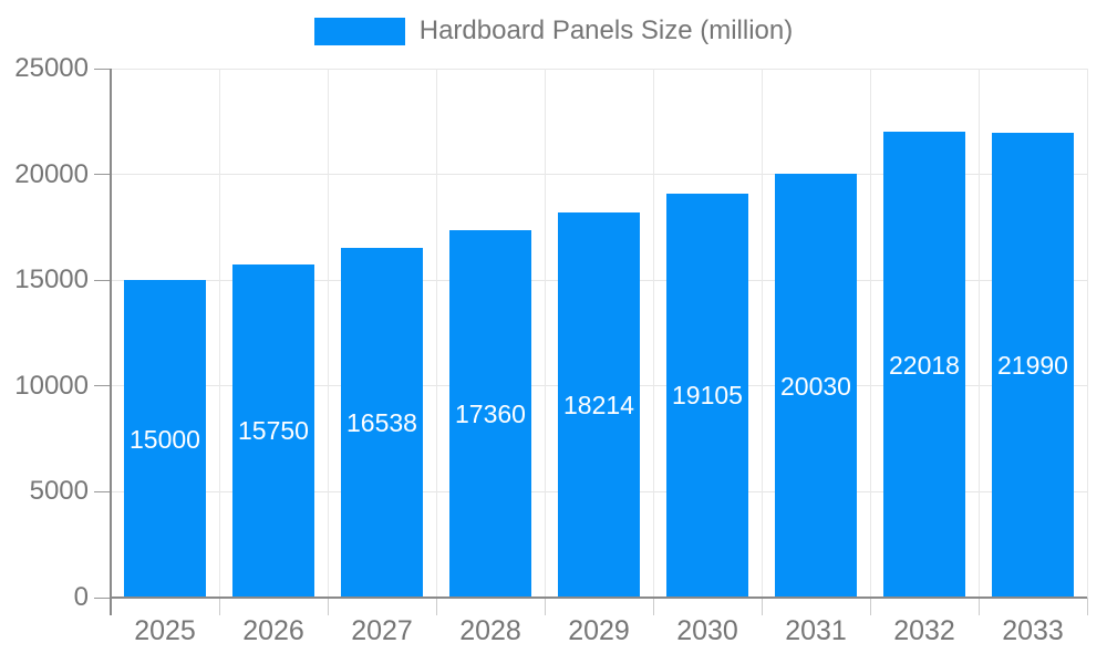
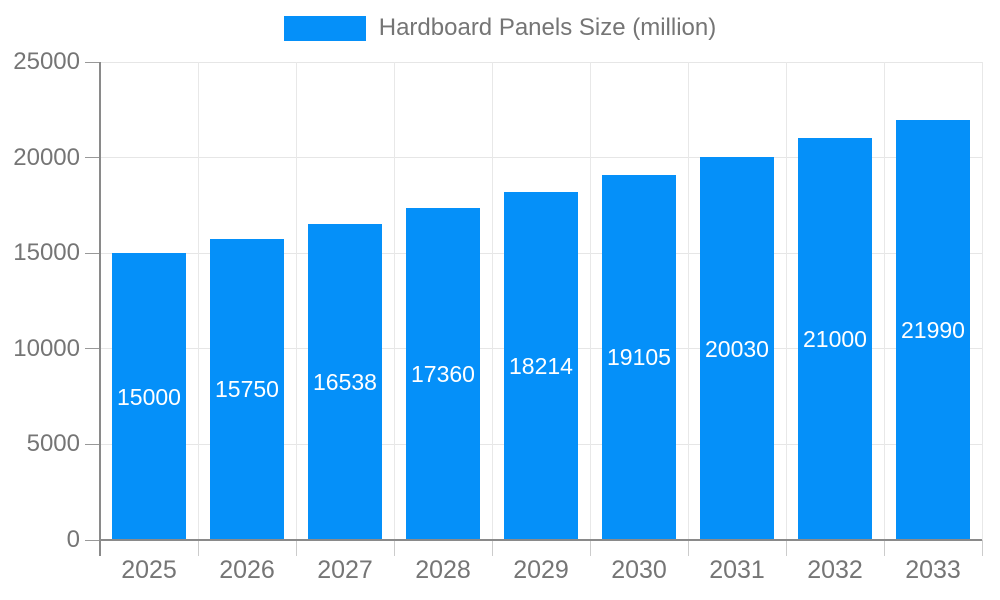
2032: 22018 -> 21000
